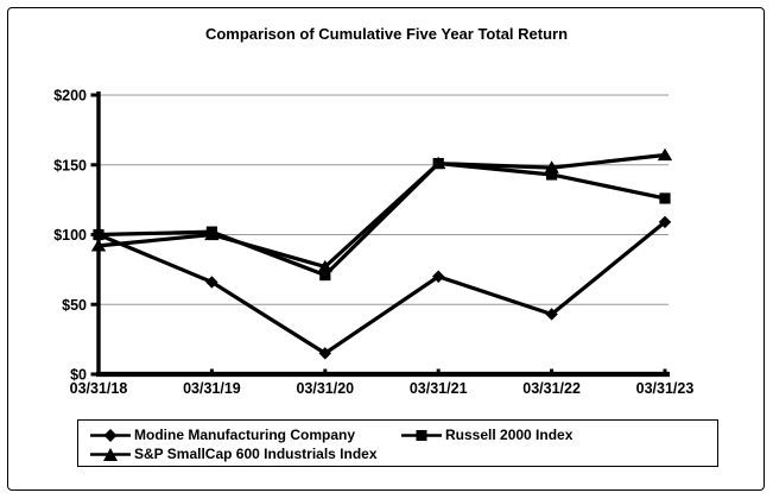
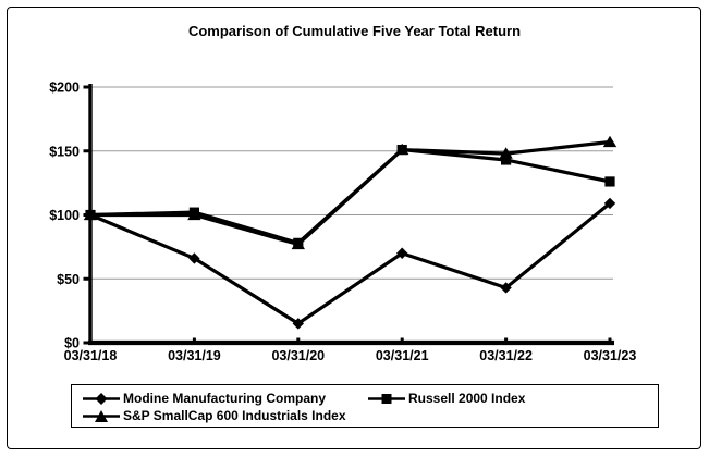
S&P SmallCap 600 Industrials Index/03/31/18: $92 -> $100
Russell 2000 Index/03/31/20: $71 -> $78
